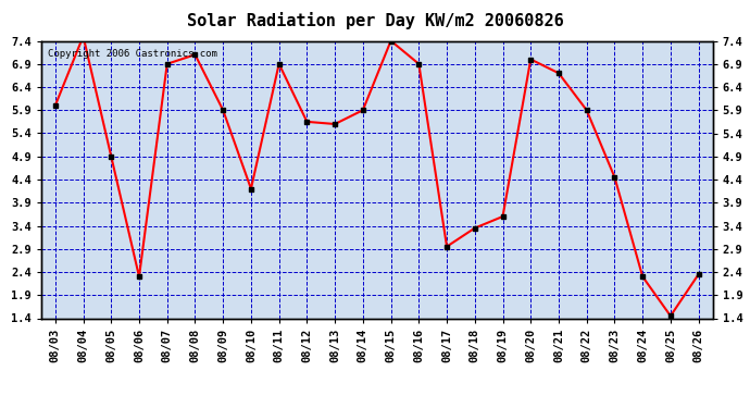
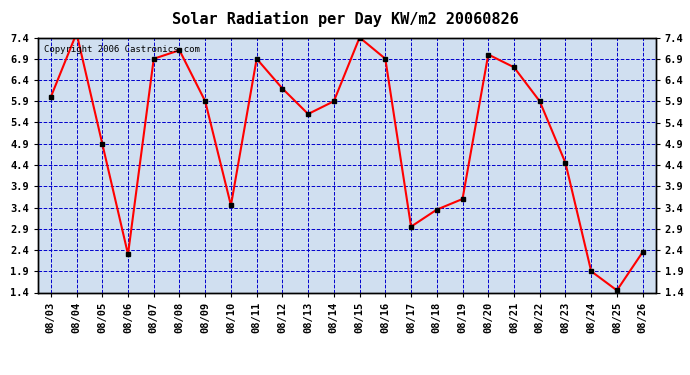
08/10: 4.20 -> 3.45
08/12: 5.65 -> 6.20
08/24: 2.30 -> 1.90
